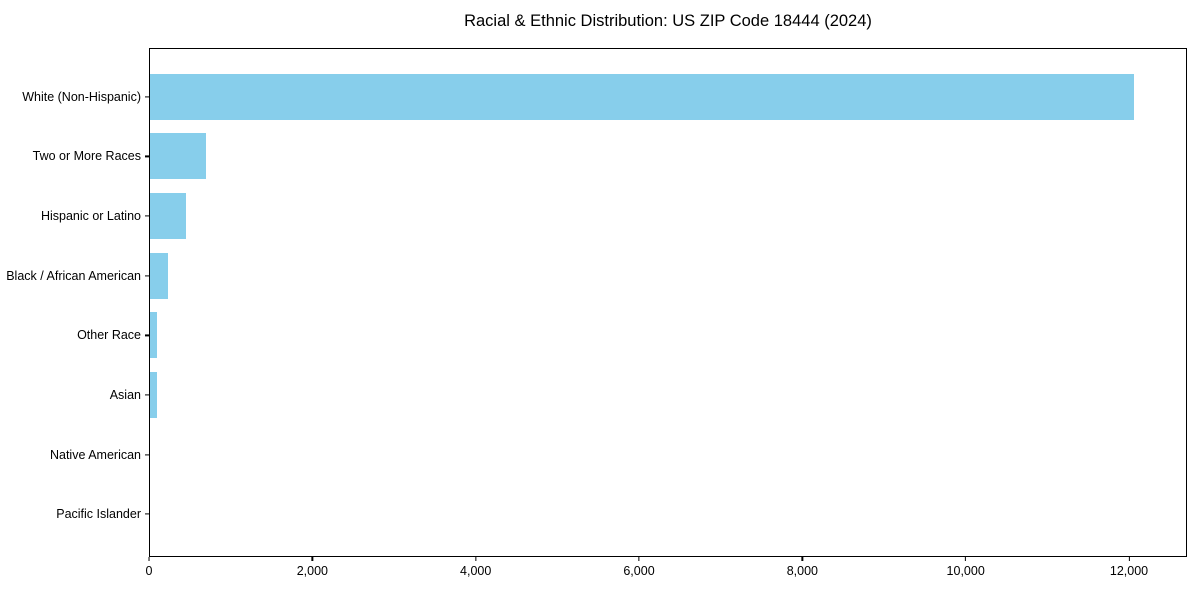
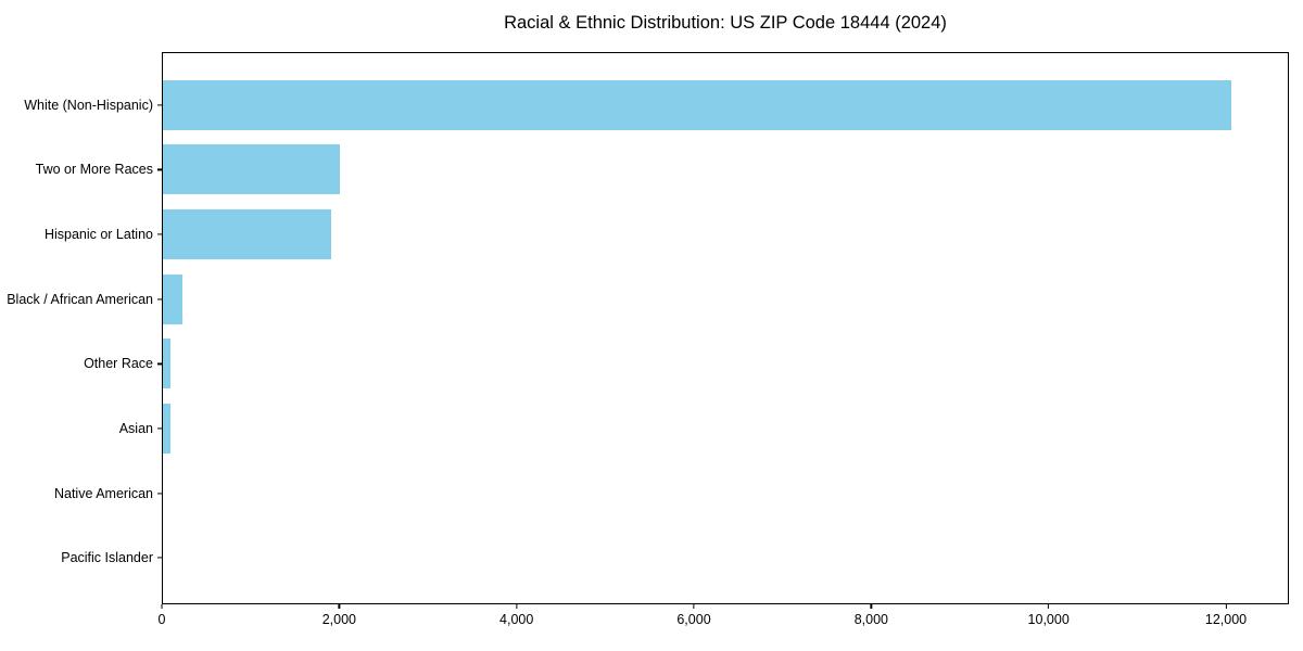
Two or More Races: 700 -> 2000
Hispanic or Latino: 400 -> 1900
